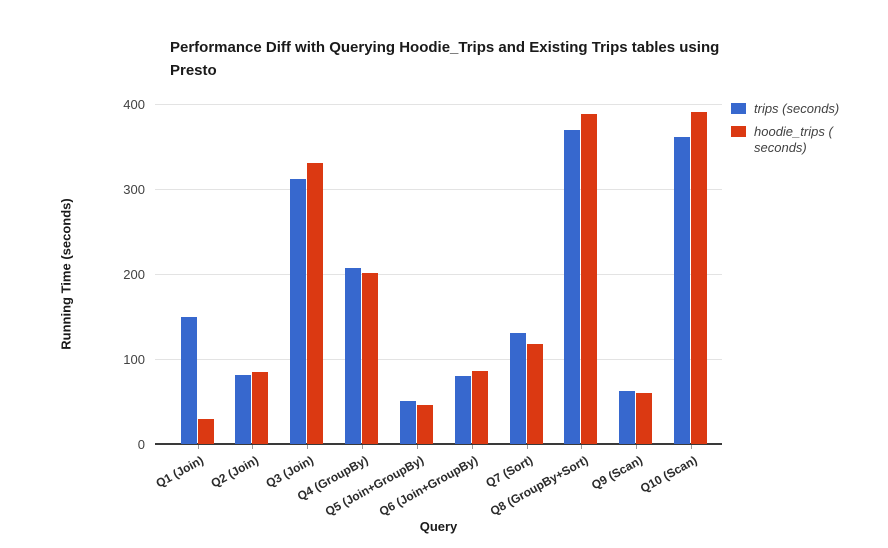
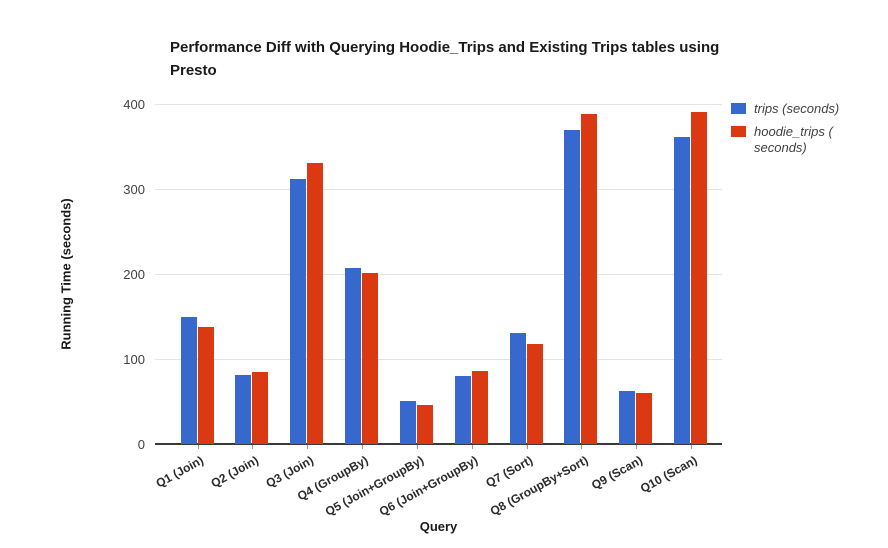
hoodie_trips (seconds)/Q1 (Join): 30 -> 140
